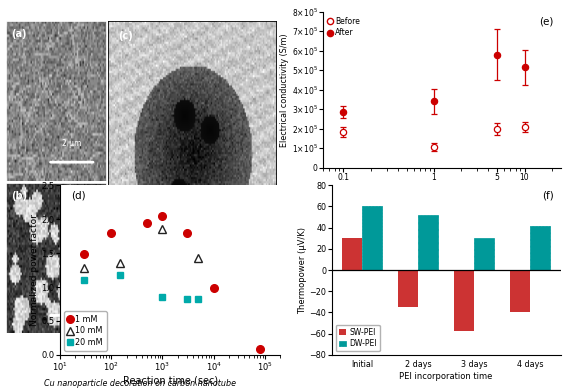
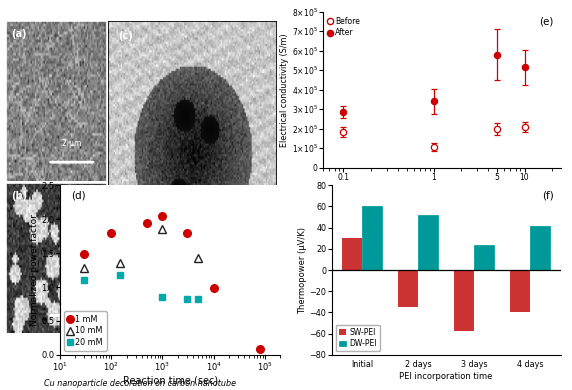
DW-PEI/3 days: 30 -> 24
